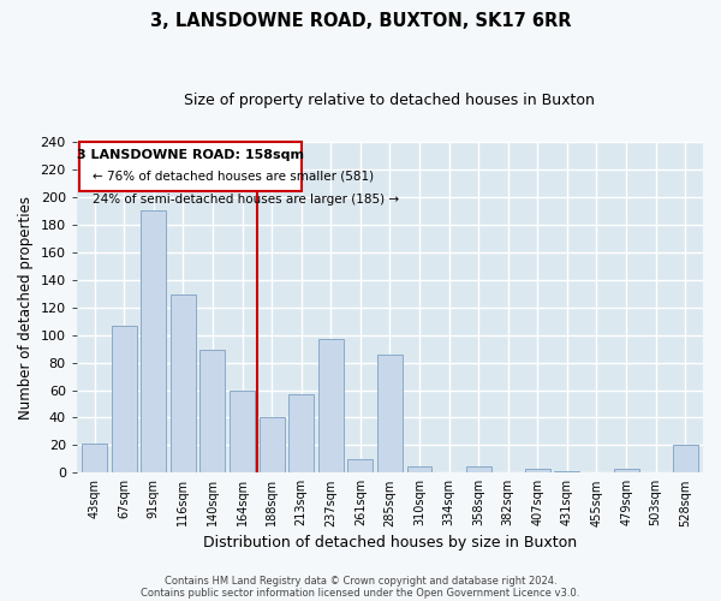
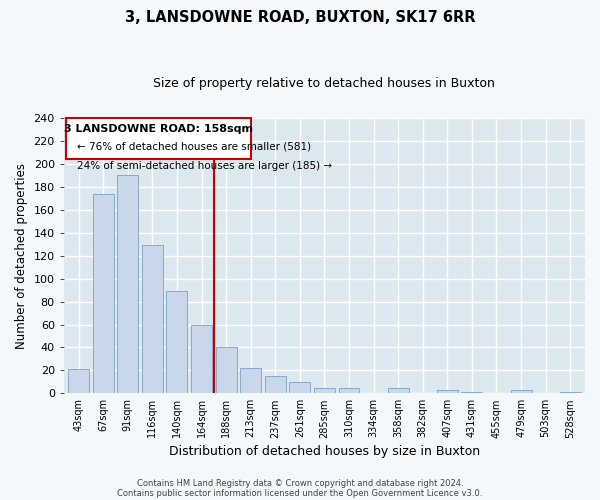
67sqm: 107 -> 174
213sqm: 57 -> 22
237sqm: 97 -> 15
285sqm: 86 -> 5
528sqm: 20 -> 1
